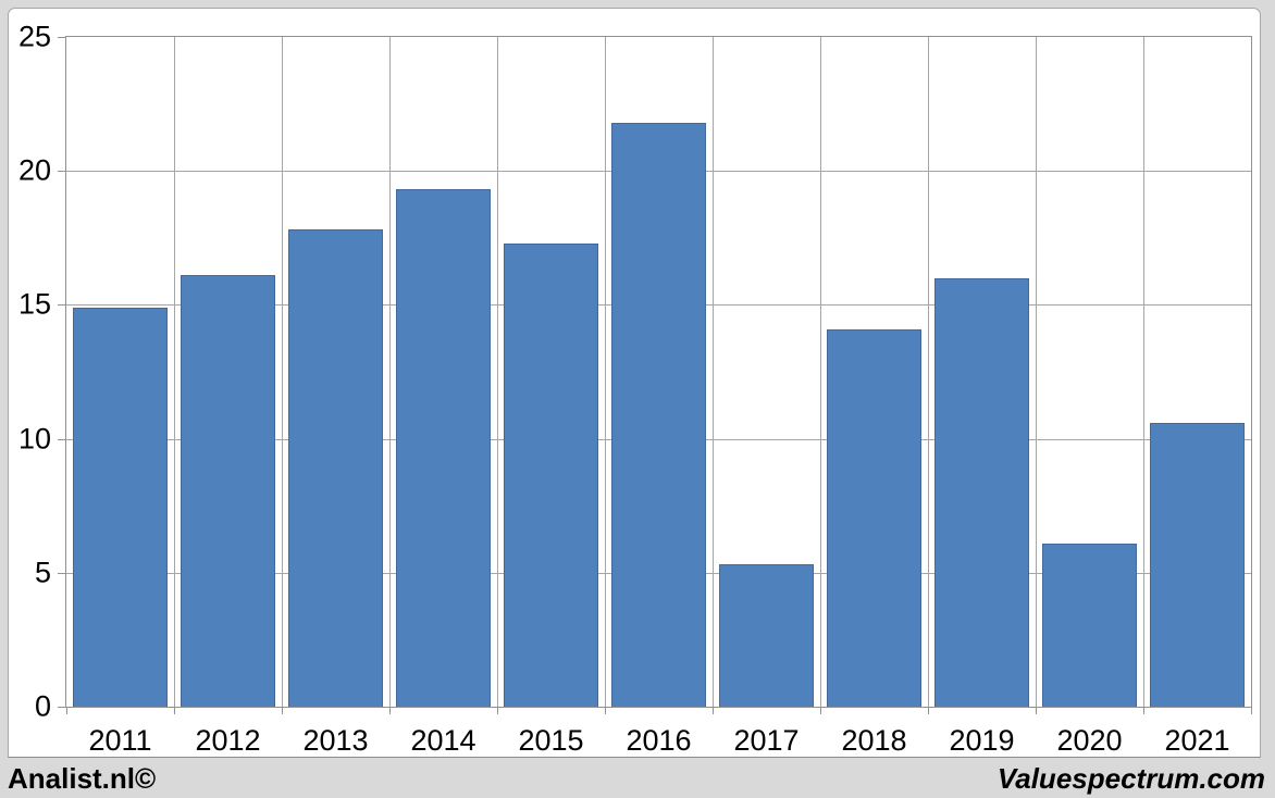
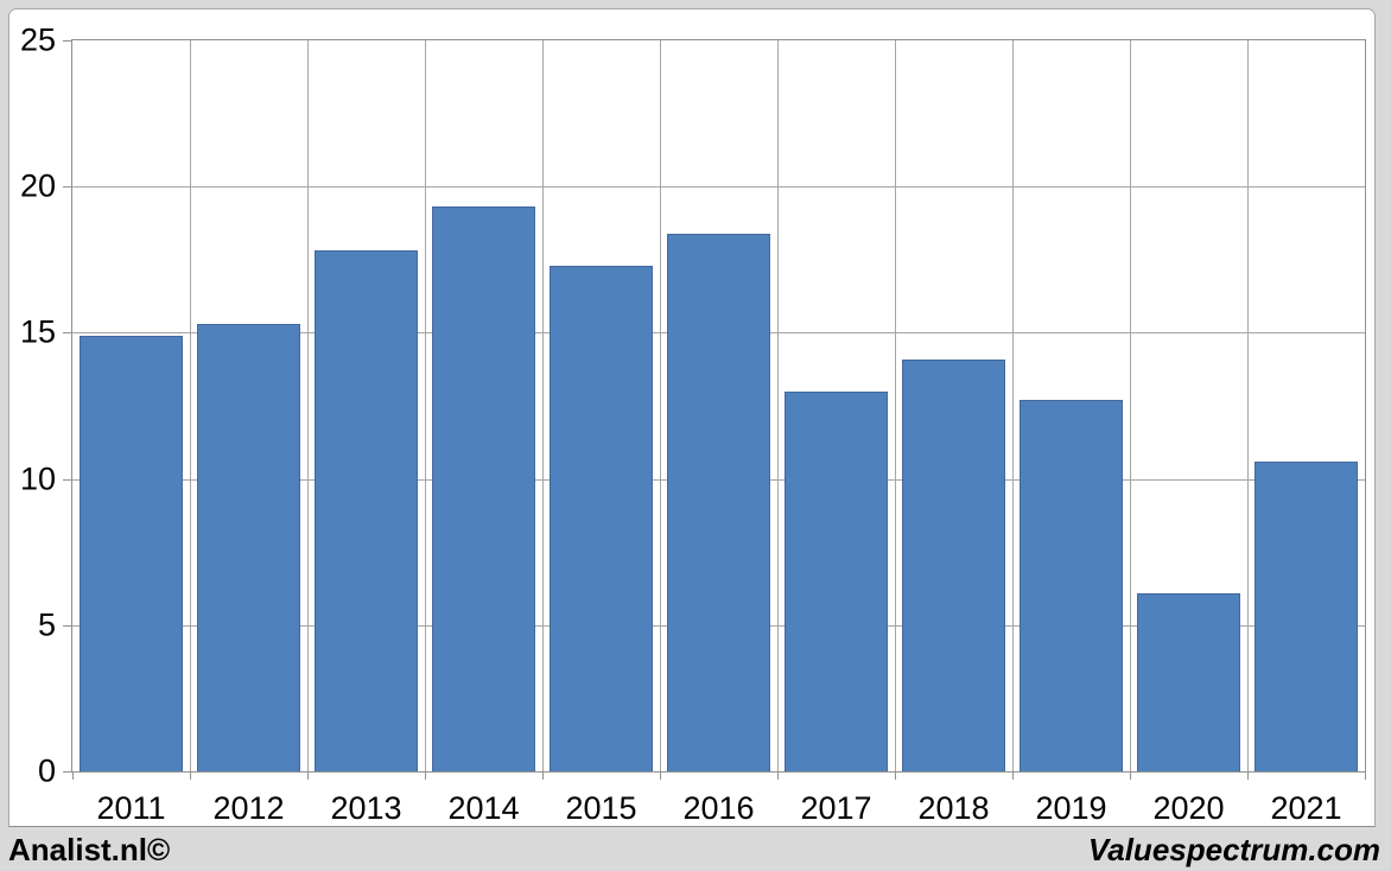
2012: 16.1 -> 15.3
2016: 21.8 -> 18.4
2017: 5.3 -> 13.0
2019: 16.0 -> 12.7
